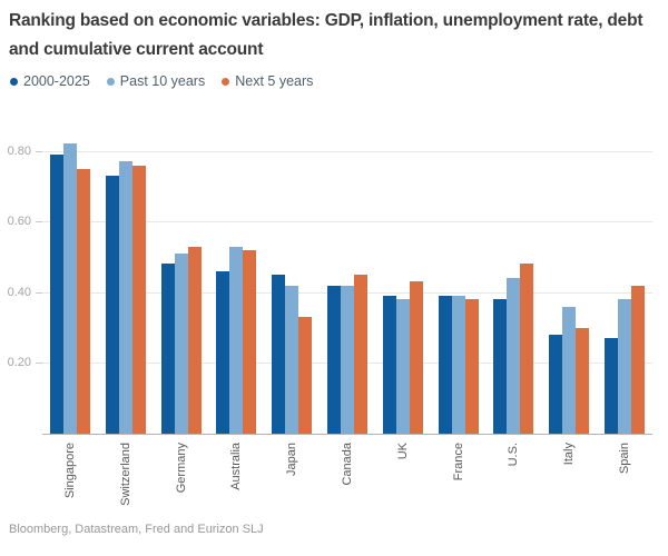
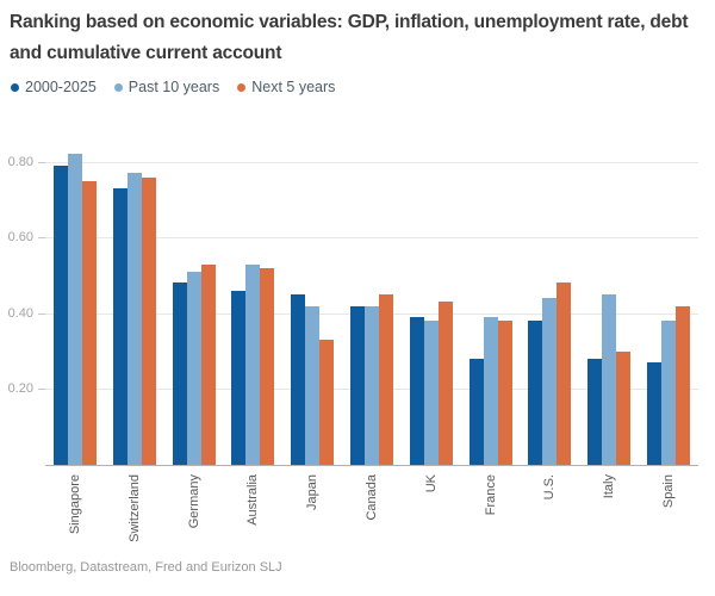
2000-2025/France: 0.39 -> 0.28
Past 10 years/Italy: 0.36 -> 0.45
